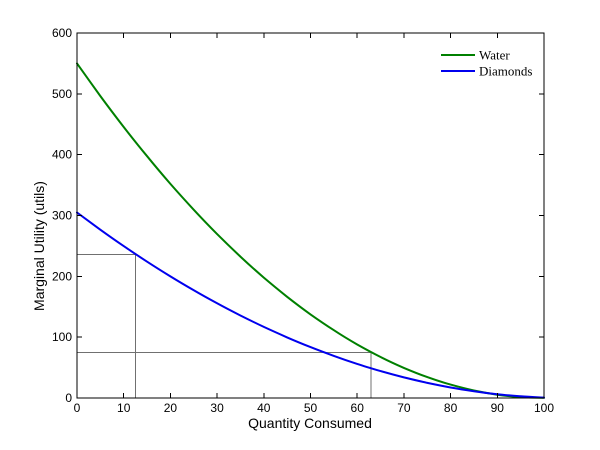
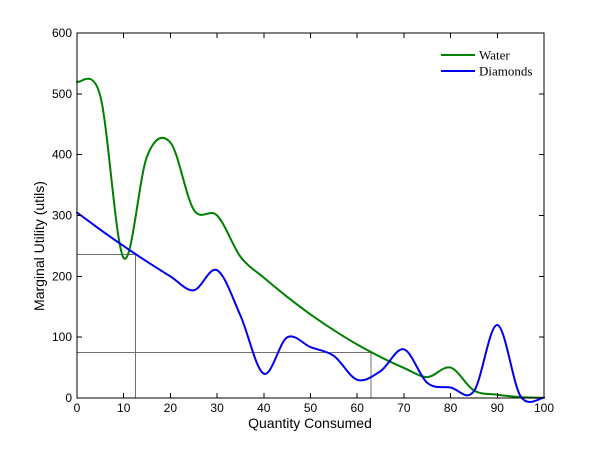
Water/0: 550 -> 520
Water/10: 450 -> 230
Water/20: 350 -> 420
Water/30: 270 -> 300
Diamonds/30: 160 -> 210
Diamonds/40: 120 -> 40
Diamonds/60: 60 -> 30
Diamonds/70: 30 -> 80
Water/80: 20 -> 50
Diamonds/90: 10 -> 120
